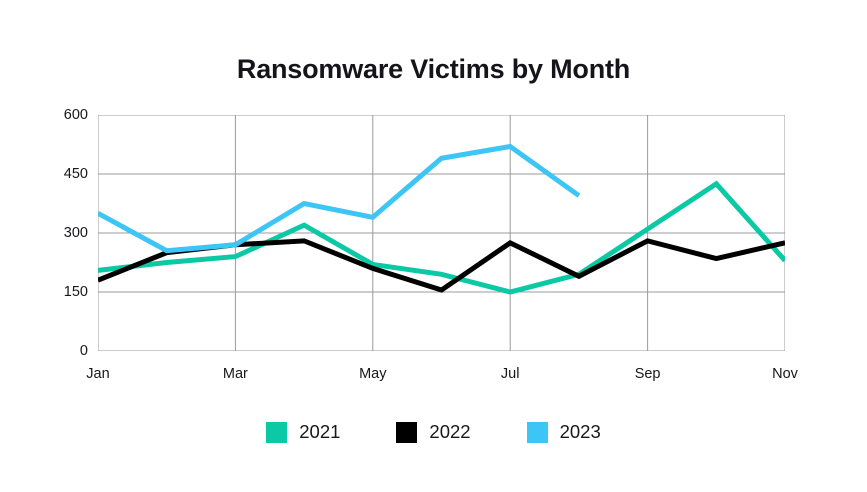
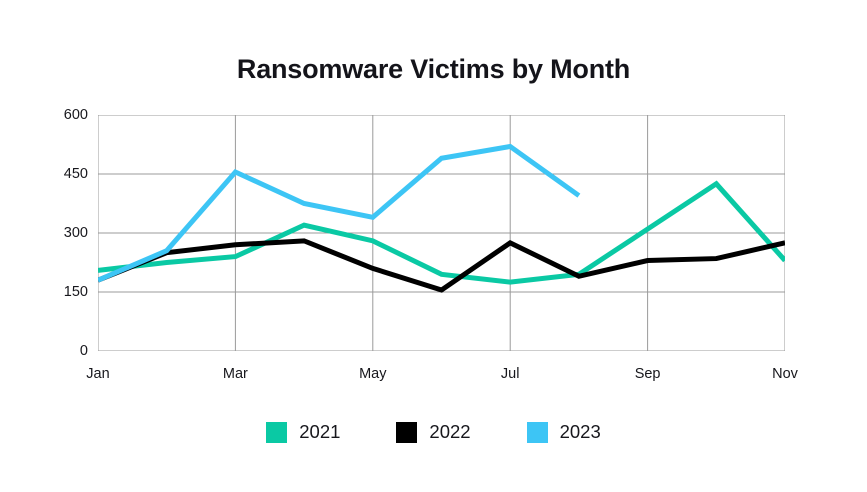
2023/Jan: 350 -> 180
2023/Mar: 270 -> 460
2021/May: 220 -> 280
2021/Jul: 150 -> 180
2022/Sep: 280 -> 230
